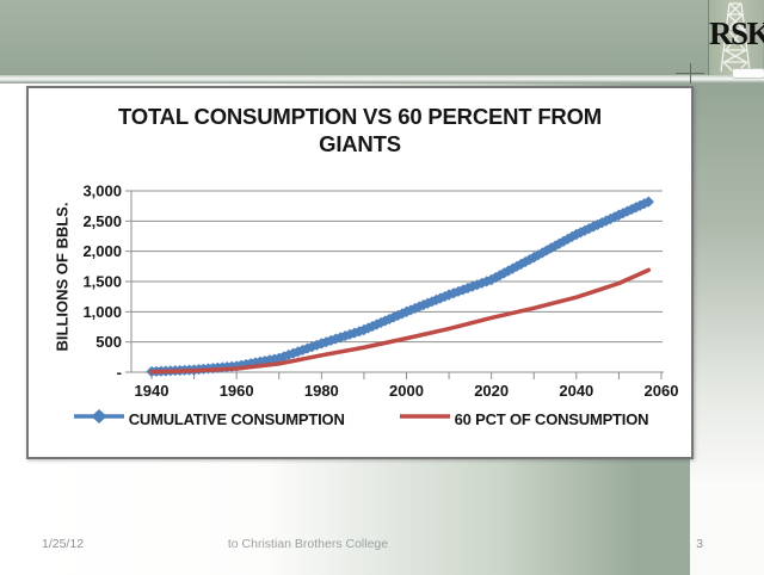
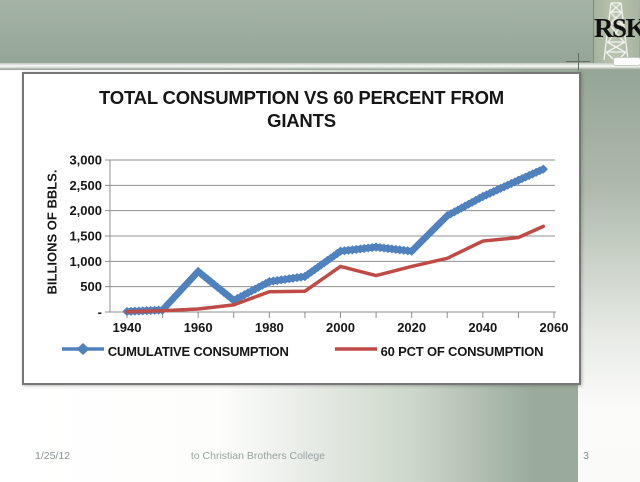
CUMULATIVE CONSUMPTION/1960: 100 -> 800
CUMULATIVE CONSUMPTION/1980: 500 -> 600
60 PCT OF CONSUMPTION/1980: 300 -> 400
CUMULATIVE CONSUMPTION/2000: 1000 -> 1200
60 PCT OF CONSUMPTION/2000: 600 -> 900
CUMULATIVE CONSUMPTION/2020: 1500 -> 1200
60 PCT OF CONSUMPTION/2040: 1200 -> 1400
